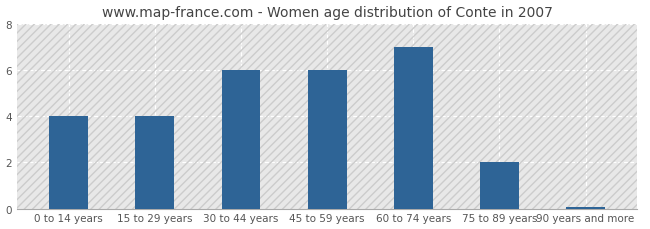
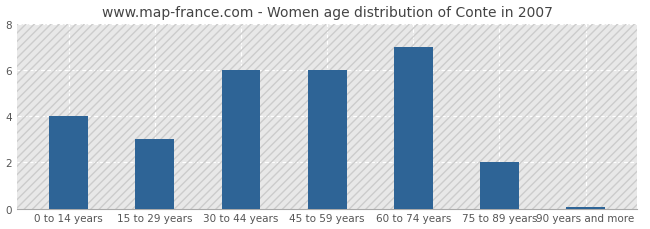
15 to 29 years: 4.00 -> 3.00
